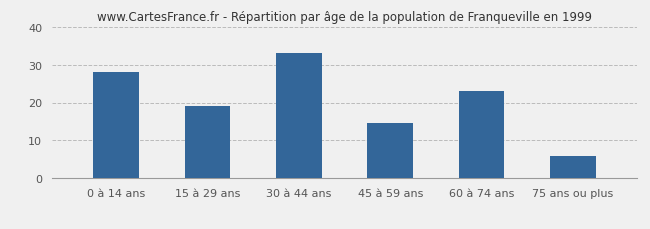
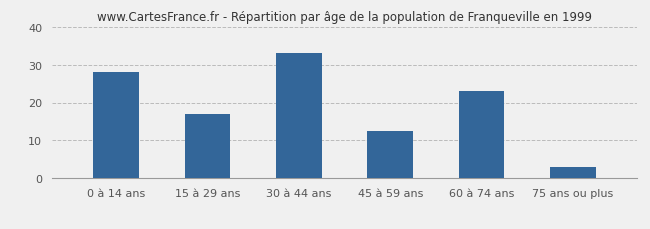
15 à 29 ans: 19.0 -> 17.0
45 à 59 ans: 14.5 -> 12.5
75 ans ou plus: 6.0 -> 3.0
